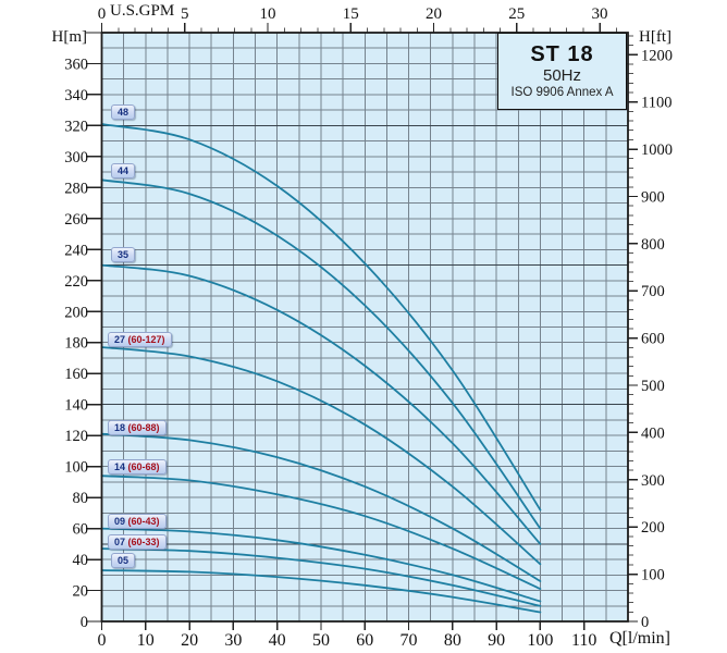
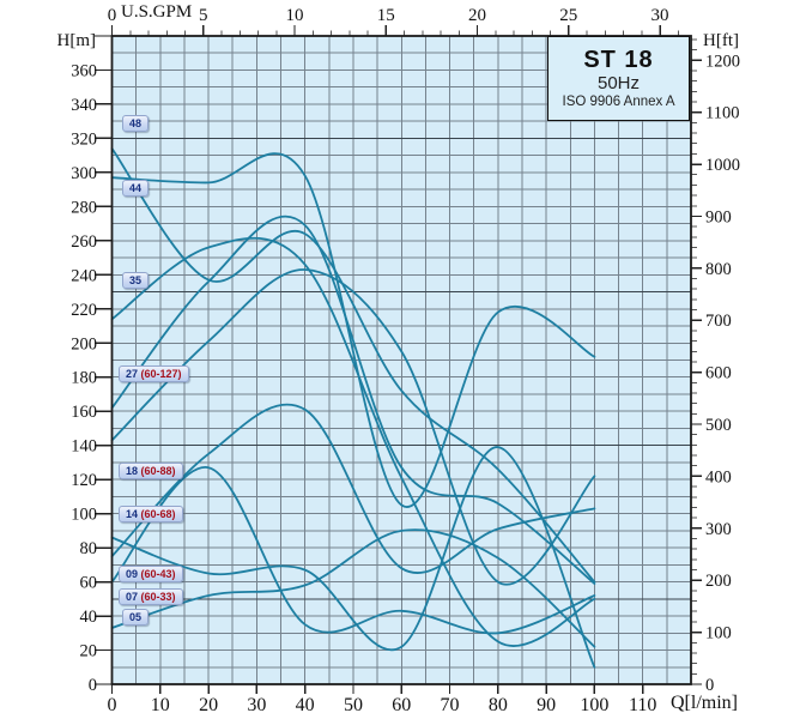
48/0: 321 -> 297
44/0: 285 -> 314
35/0: 230 -> 214
27/0: 177 -> 162
18/0: 121 -> 143
14/0: 94 -> 75
07/0: 47 -> 86
48/20: 311 -> 294
44/20: 276 -> 237
35/20: 223 -> 256
27/20: 171 -> 236
18/20: 117 -> 201
14/20: 91 -> 135
09/20: 58 -> 127
07/20: 46 -> 65
05/20: 32 -> 52
48/40: 281 -> 298
44/40: 249 -> 264
35/40: 201 -> 246
27/40: 155 -> 269
18/40: 106 -> 243
14/40: 82 -> 161
09/40: 52 -> 35
07/40: 41 -> 67
05/40: 29 -> 58
48/60: 231 -> 105
44/60: 204 -> 172
35/60: 165 -> 121
18/60: 87 -> 195
07/60: 34 -> 22
05/60: 23 -> 90
48/80: 162 -> 218
44/80: 141 -> 126
35/80: 115 -> 25
27/80: 87 -> 106
14/80: 47 -> 91
07/80: 23 -> 139
05/80: 16 -> 74
48/100: 72 -> 192
27/100: 37 -> 59
18/100: 26 -> 122
14/100: 21 -> 103
09/100: 13 -> 52
05/100: 6 -> 22
